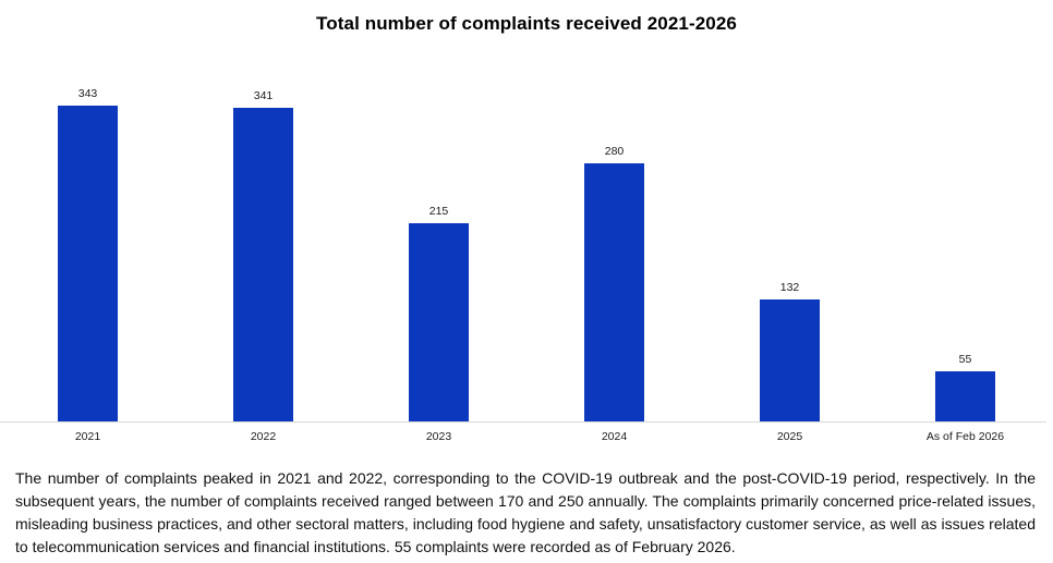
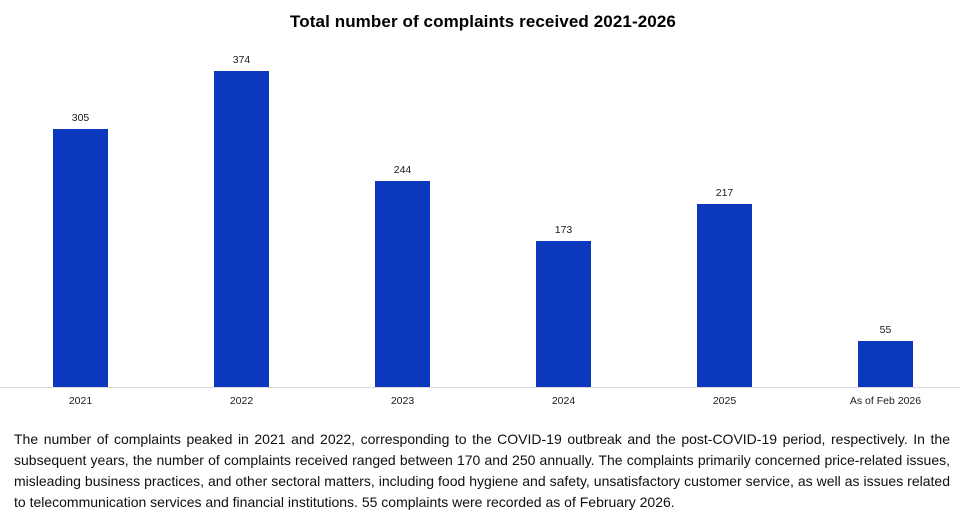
2021: 343 -> 305
2022: 341 -> 374
2023: 215 -> 244
2024: 280 -> 173
2025: 132 -> 217
